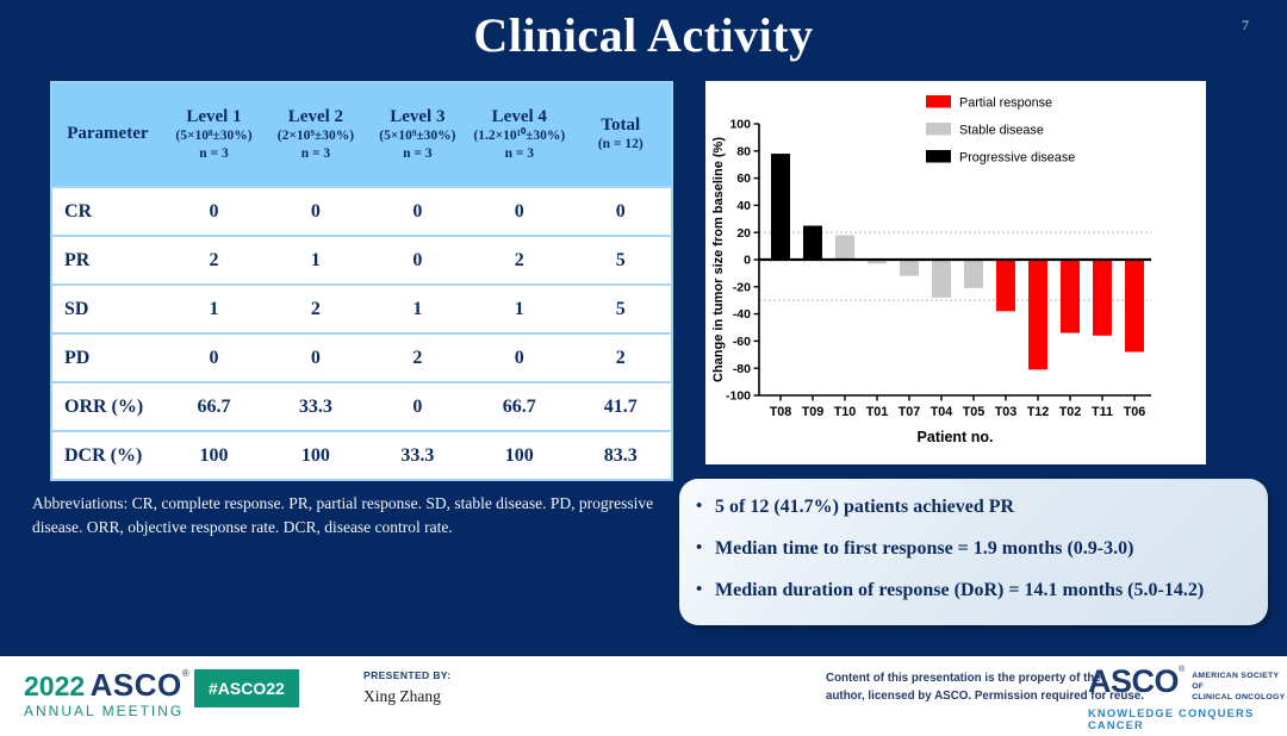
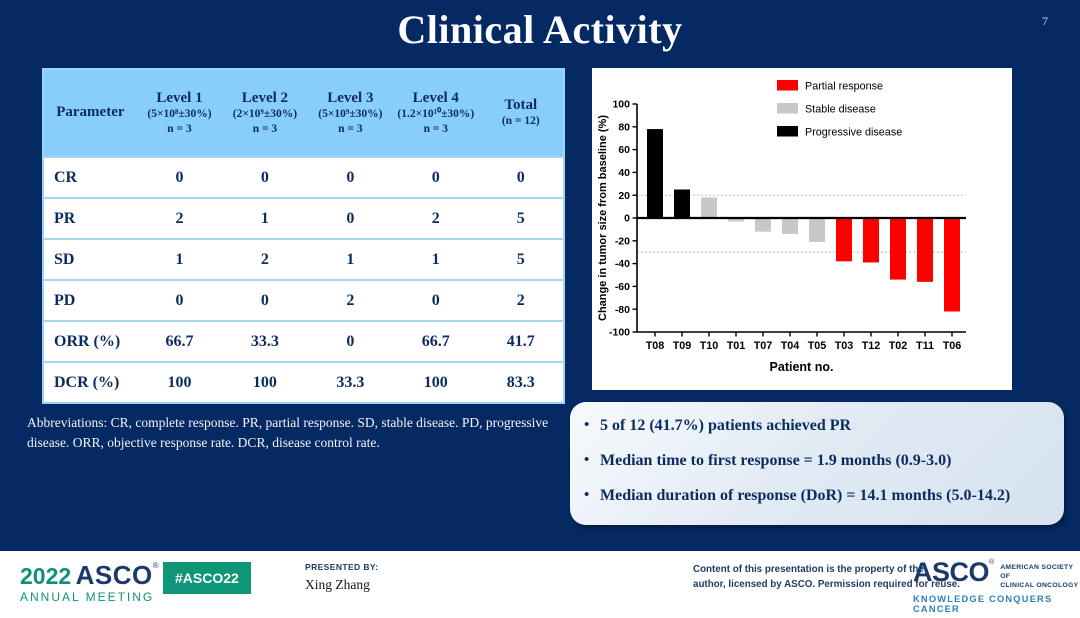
T04: -28 -> -14
T12: -81 -> -39
T06: -68 -> -82
